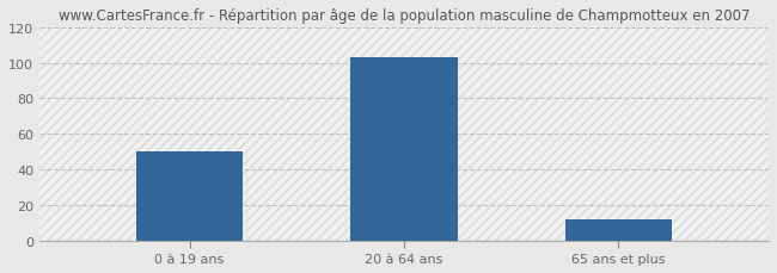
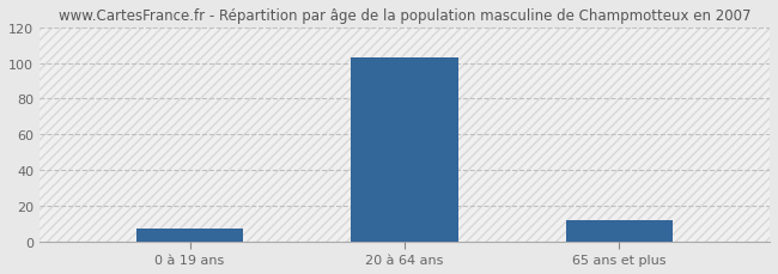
0 à 19 ans: 50 -> 7
